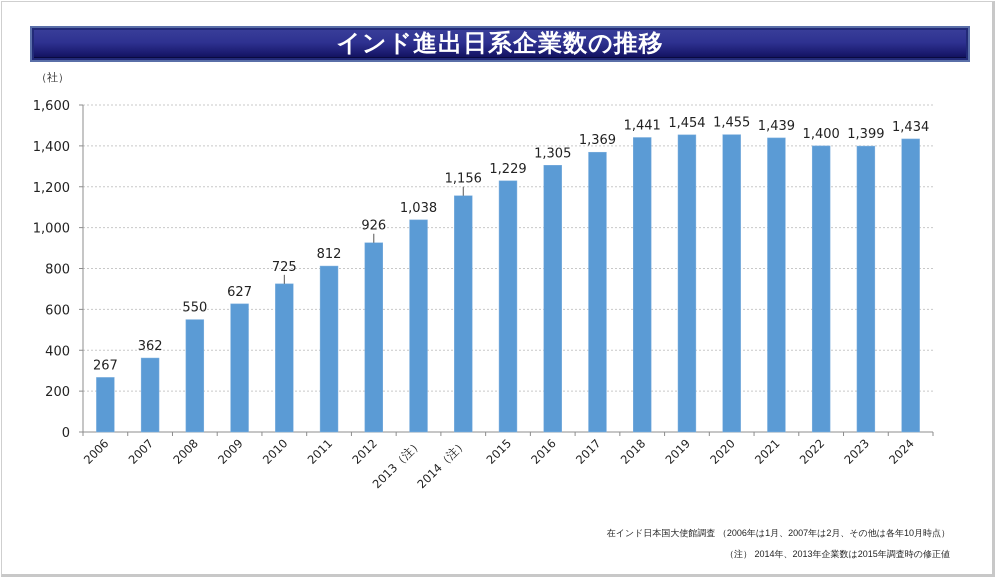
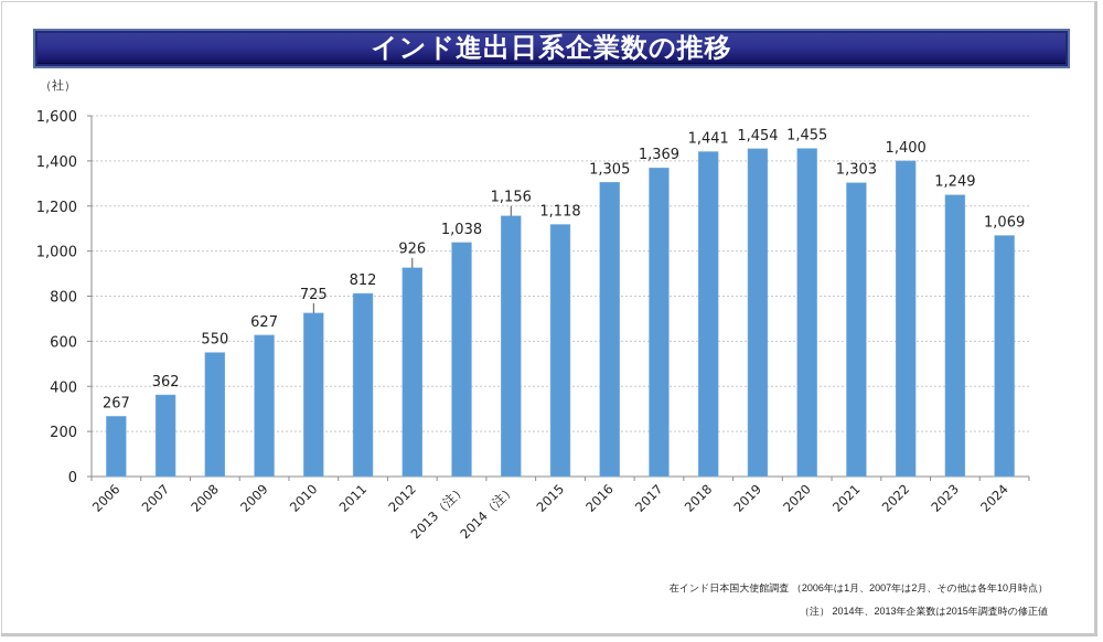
2015: 1,229 -> 1,118
2021: 1,439 -> 1,303
2023: 1,399 -> 1,249
2024: 1,434 -> 1,069
